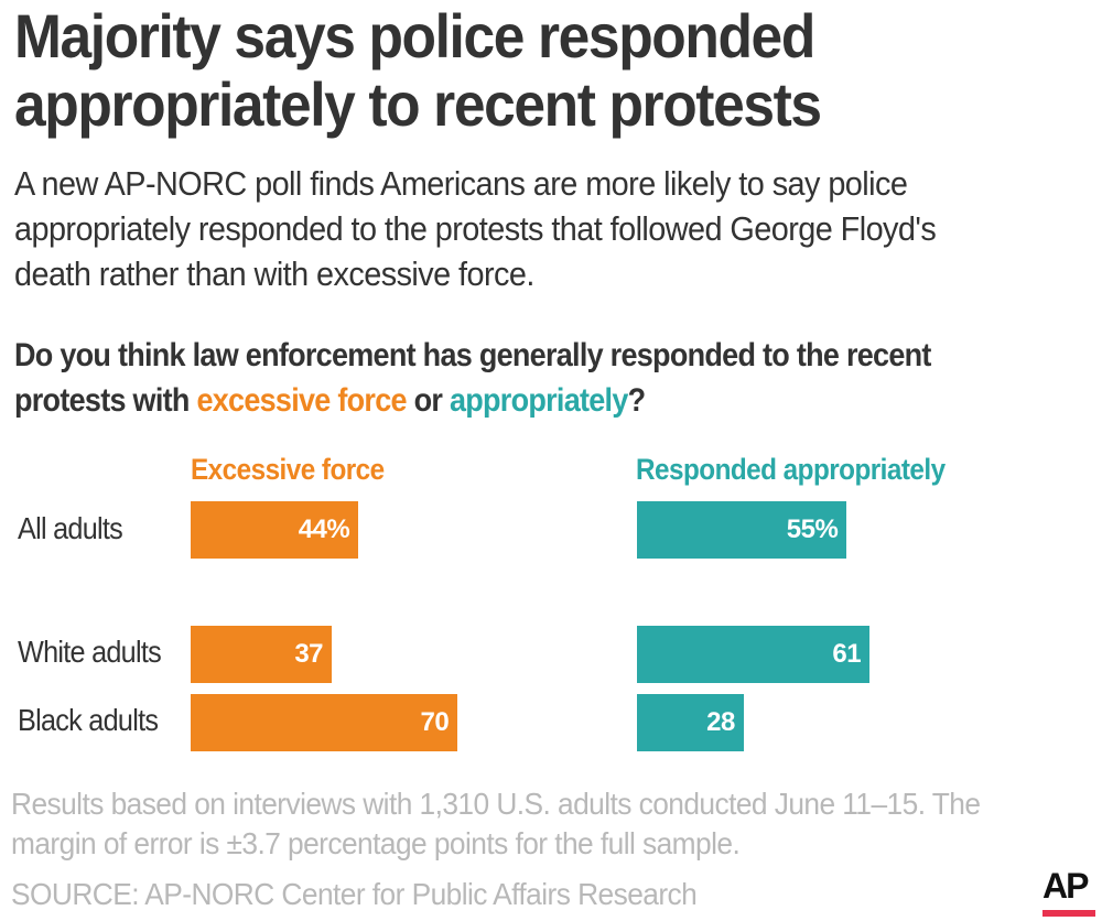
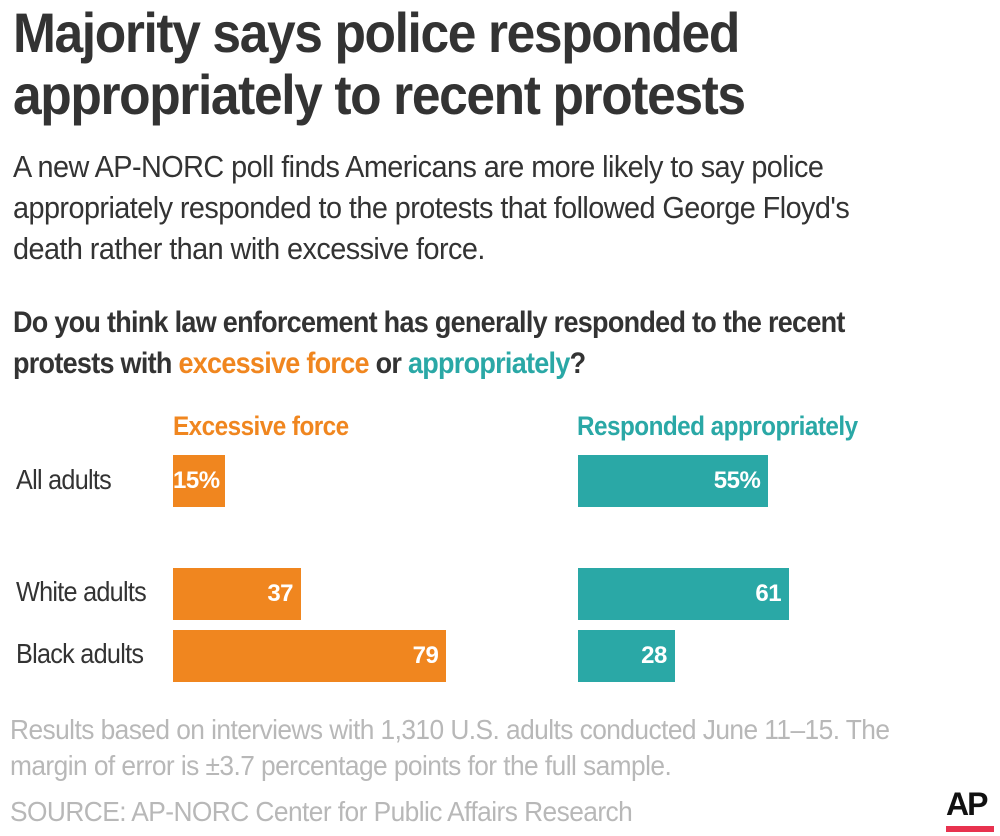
Excessive force/All adults: 44% -> 15%
Excessive force/Black adults: 70 -> 79
